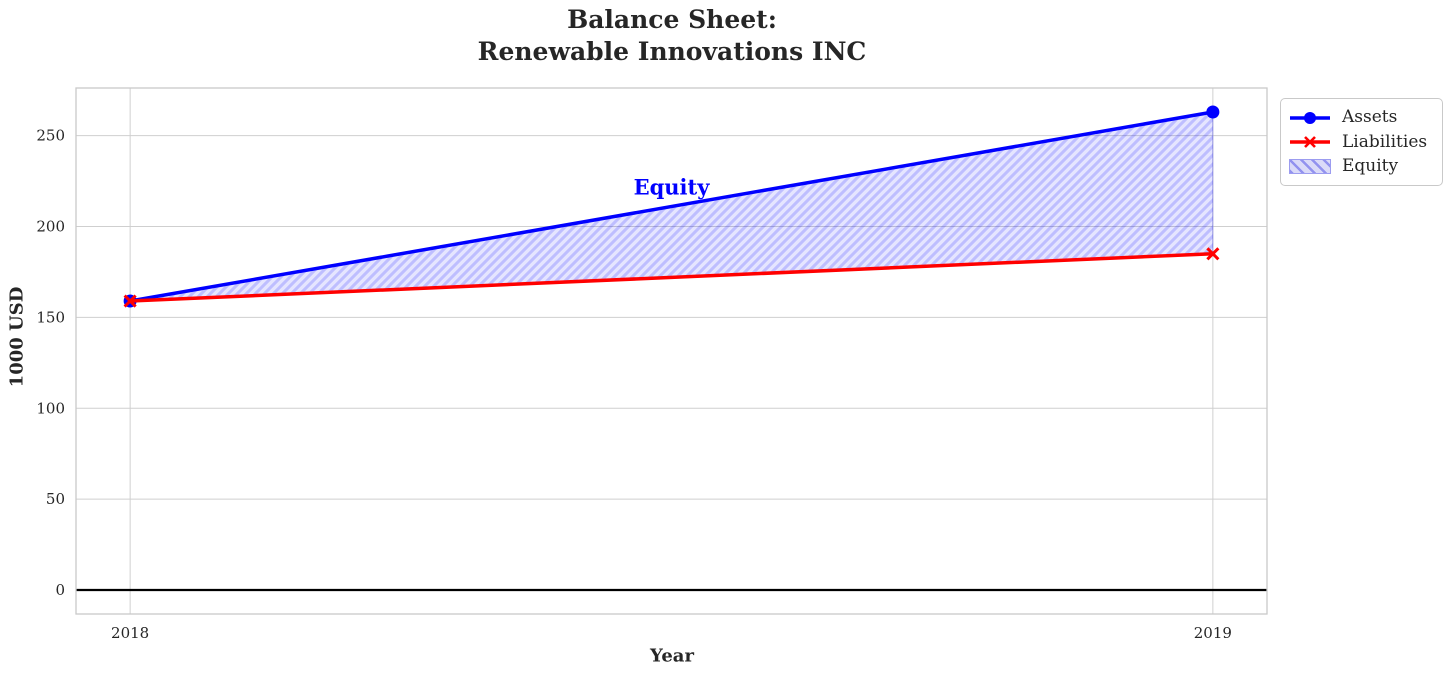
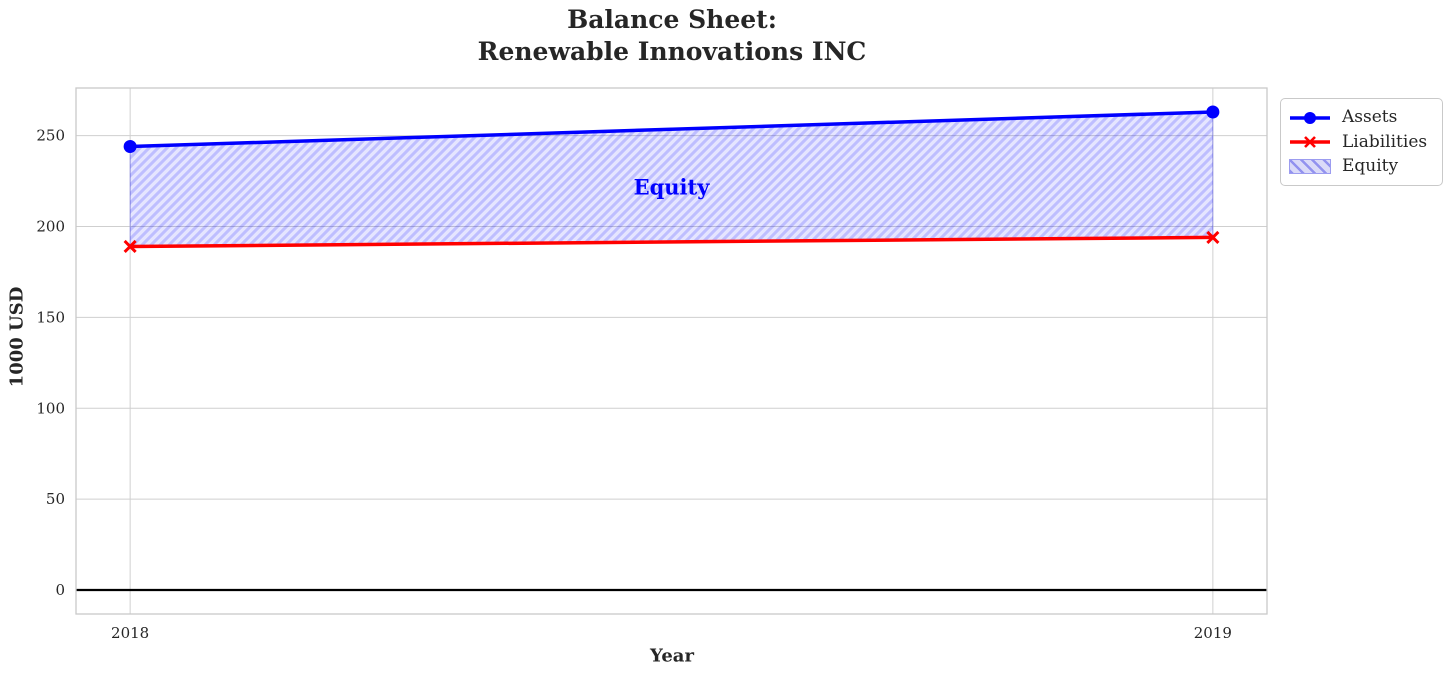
Assets/2018: 159 -> 244
Liabilities/2018: 159 -> 189
Liabilities/2019: 185 -> 194
